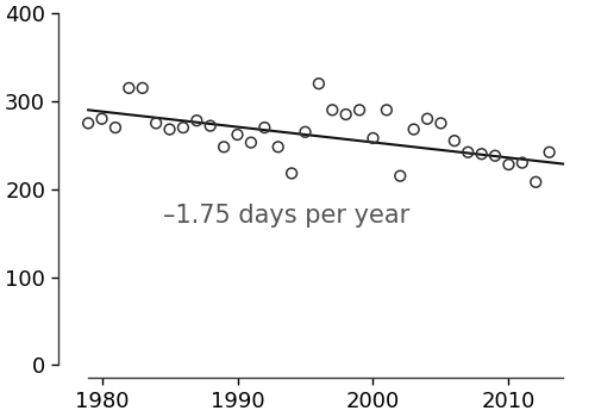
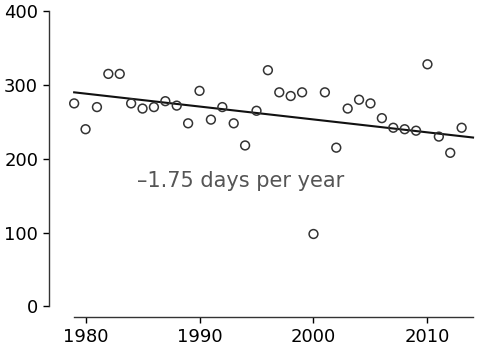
1980: 280 -> 240
1990: 262 -> 292
2000: 258 -> 98
2010: 228 -> 328
